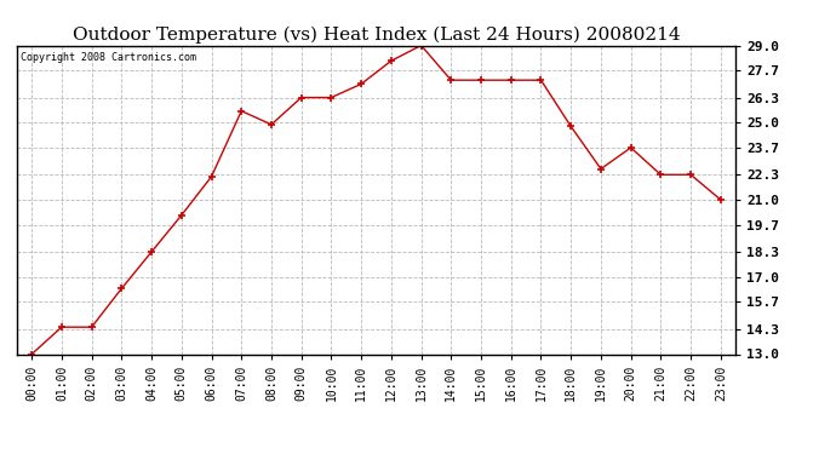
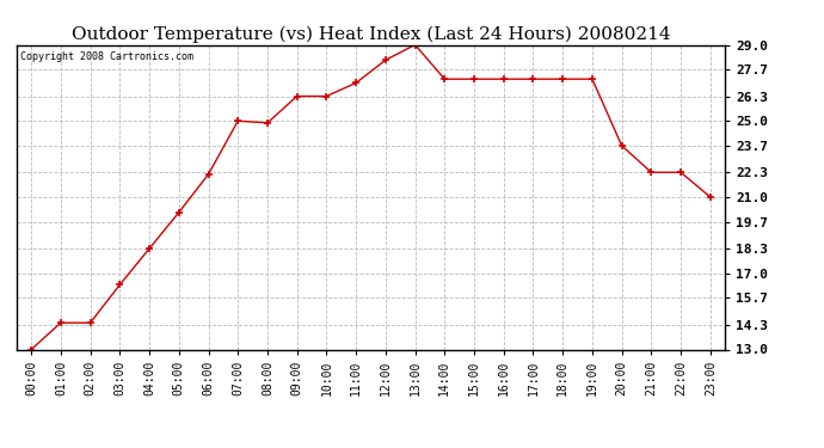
07:00: 25.6 -> 25.0
18:00: 24.8 -> 27.2
19:00: 22.6 -> 27.2
